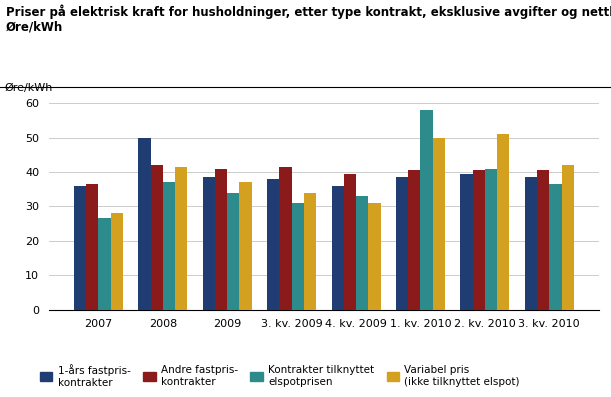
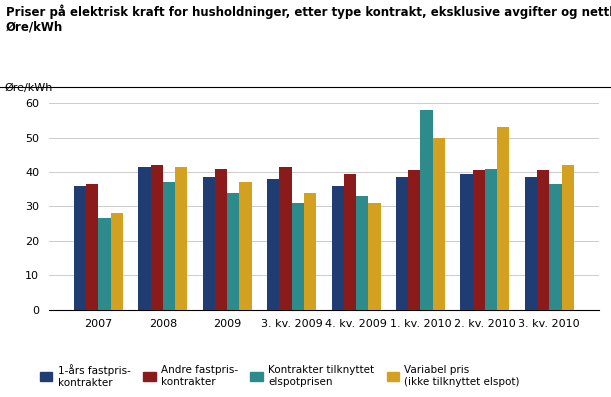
1-års fastpris- kontrakter/2008: 50.0 -> 41.5
Variabel pris (ikke tilknyttet elspot)/2. kv. 2010: 51.0 -> 53.0
